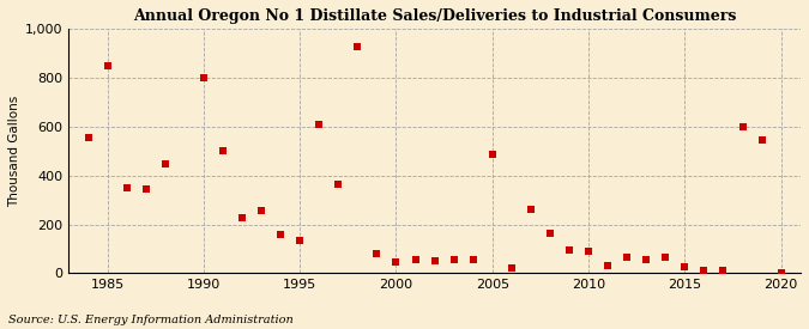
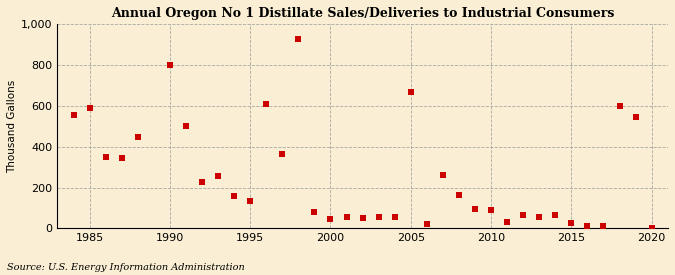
1985: 850 -> 590
2005: 485 -> 665
